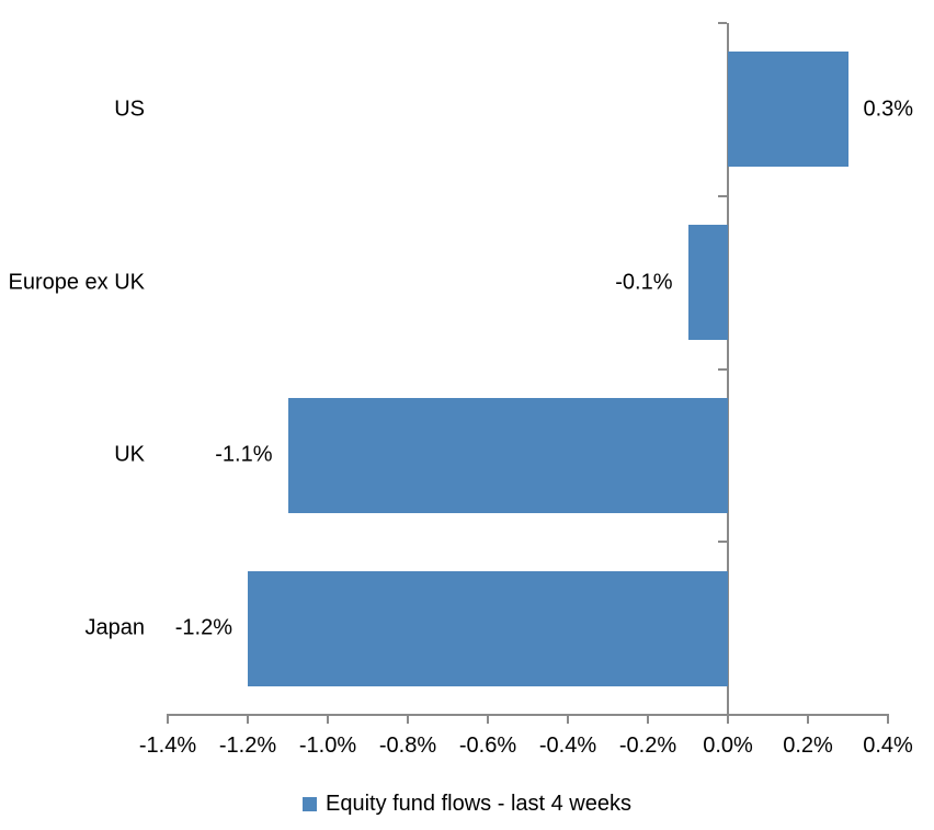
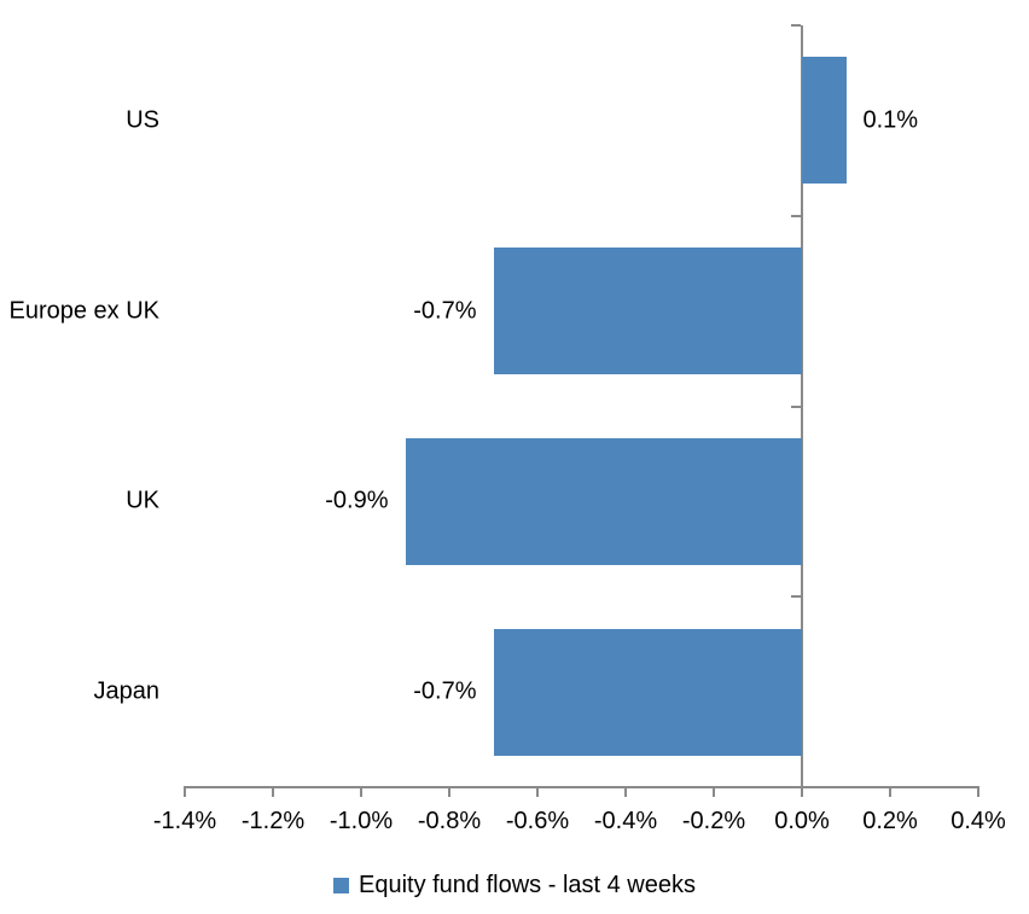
US: 0.3% -> 0.1%
Europe ex UK: -0.1% -> -0.7%
UK: -1.1% -> -0.9%
Japan: -1.2% -> -0.7%
